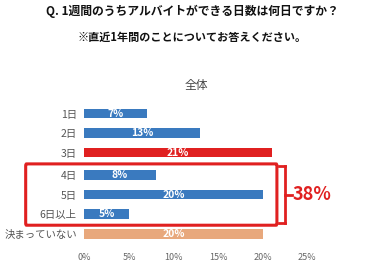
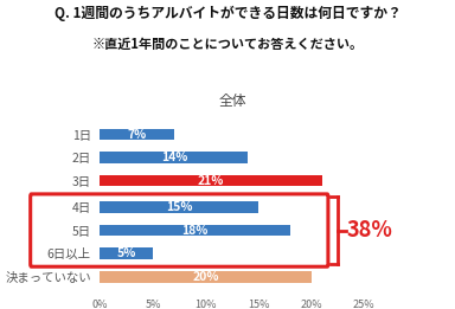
2日: 13% -> 14%
4日: 8% -> 15%
5日: 20% -> 18%
